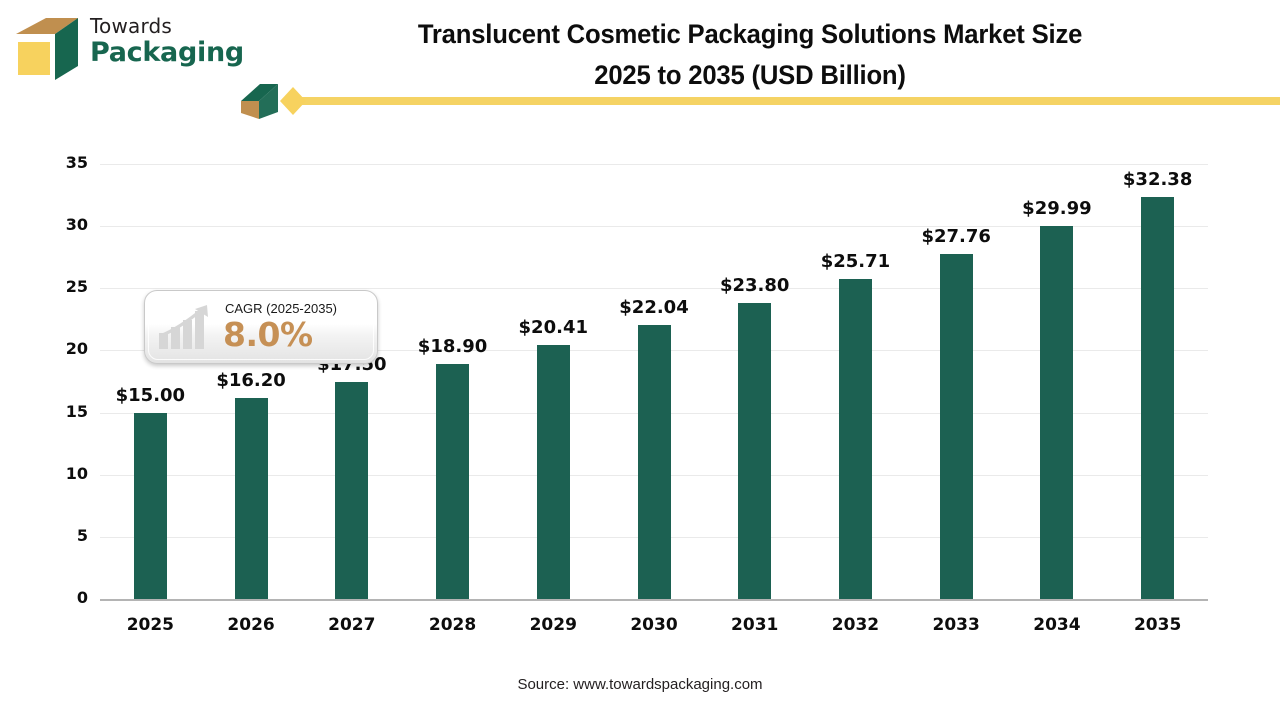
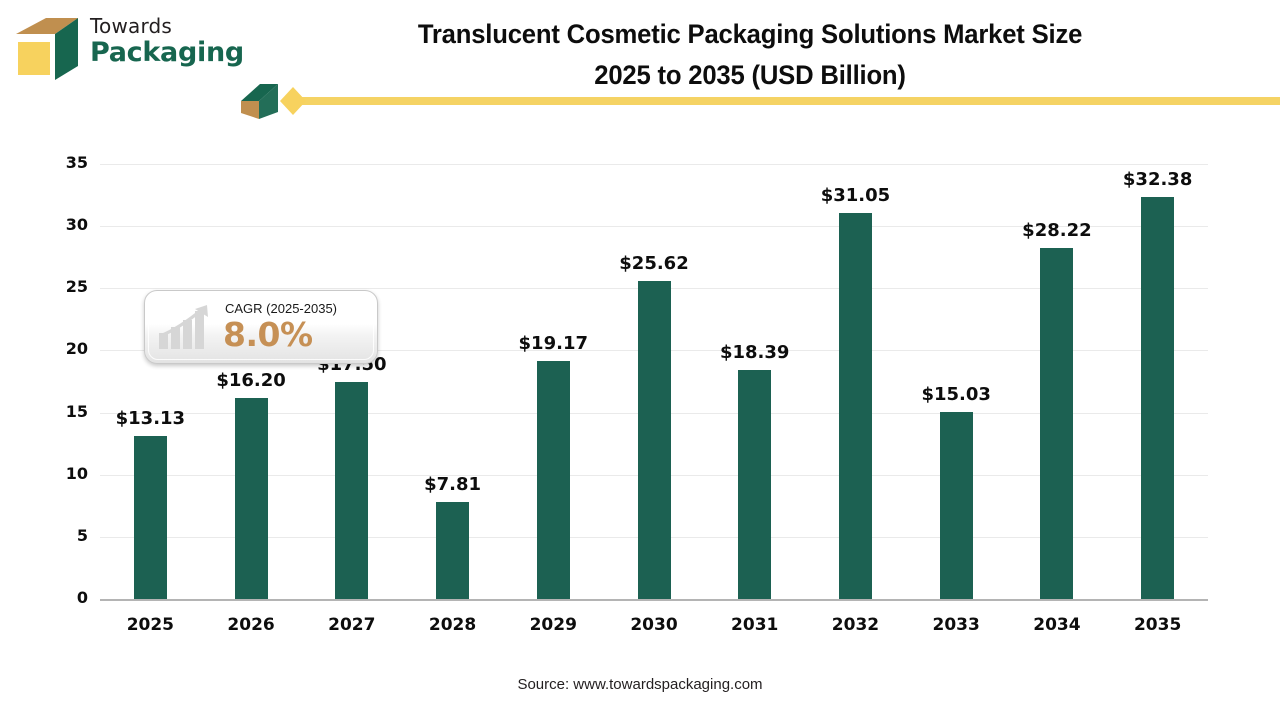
2025: $15.00 -> $13.13
2028: $18.90 -> $7.81
2029: $20.41 -> $19.17
2030: $22.04 -> $25.62
2031: $23.80 -> $18.39
2032: $25.71 -> $31.05
2033: $27.76 -> $15.03
2034: $29.99 -> $28.22
